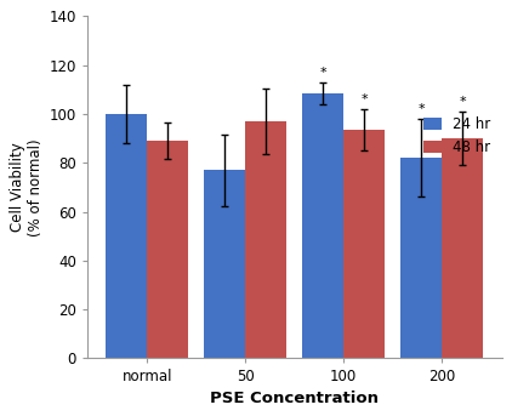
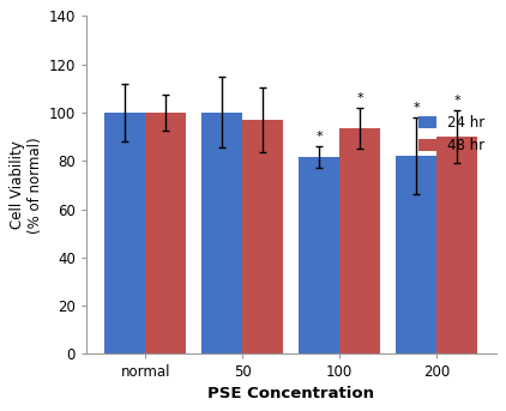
48 hr/normal: 89.0 -> 100.0
24 hr/50: 77.0 -> 100.2
24 hr/100: 108.5 -> 81.5
